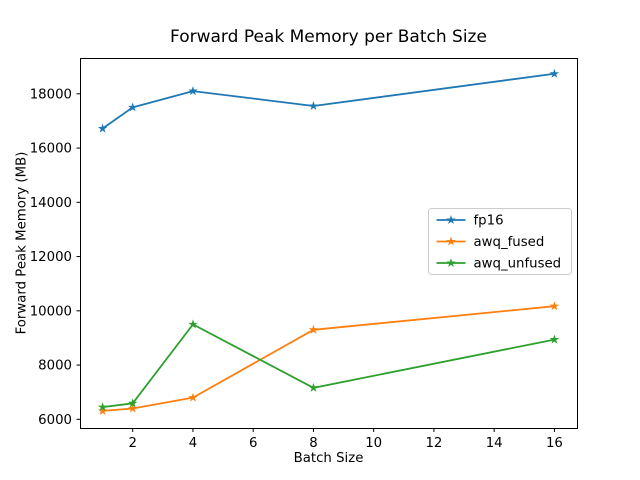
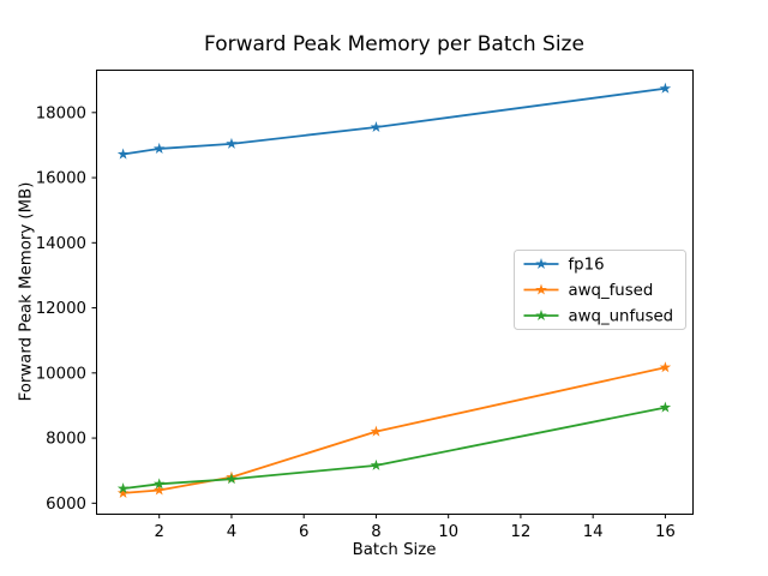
fp16/2: 17500 -> 16900
fp16/4: 18100 -> 17000
awq_unfused/4: 9500 -> 6700
awq_fused/8: 9300 -> 8200
